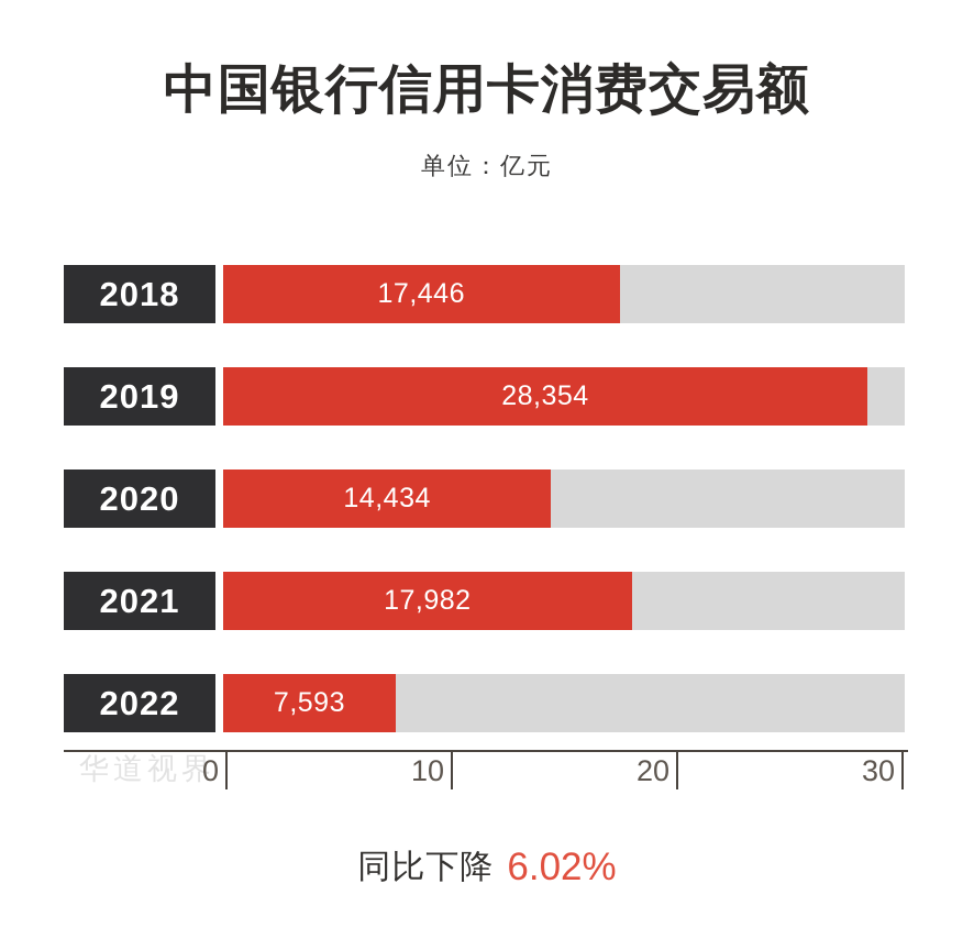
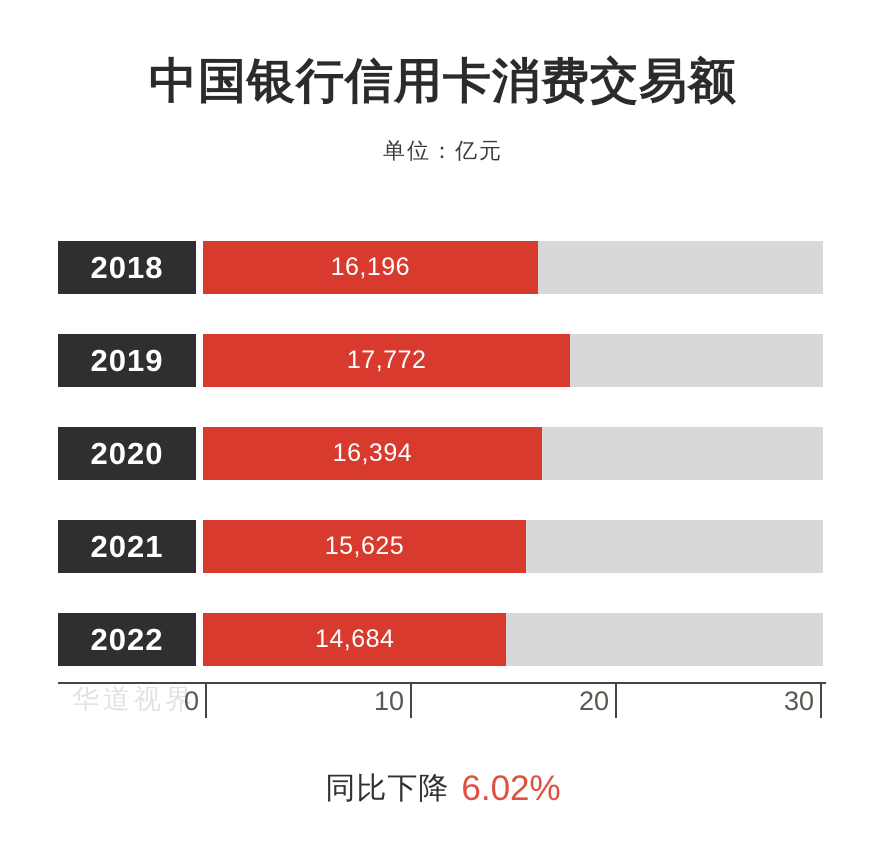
2018: 17,446 -> 16,196
2019: 28,354 -> 17,772
2020: 14,434 -> 16,394
2021: 17,982 -> 15,625
2022: 7,593 -> 14,684
